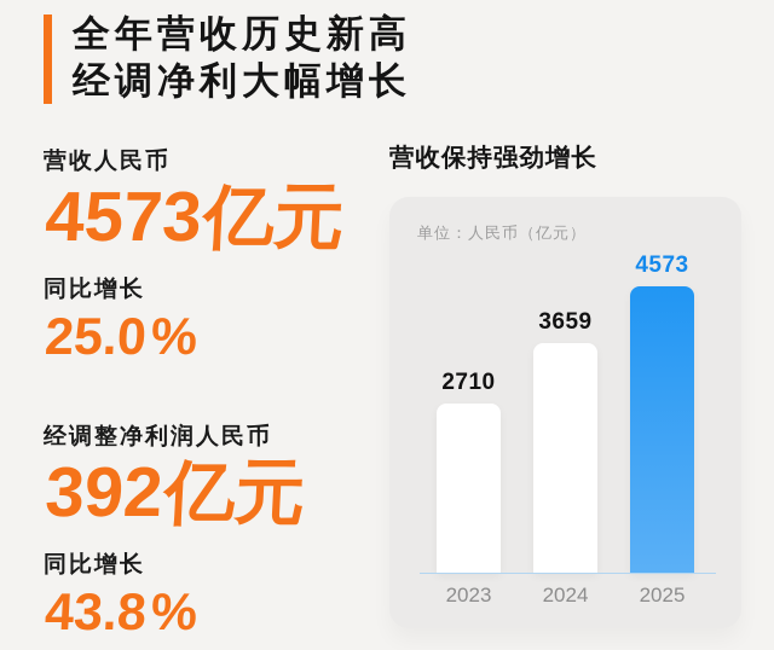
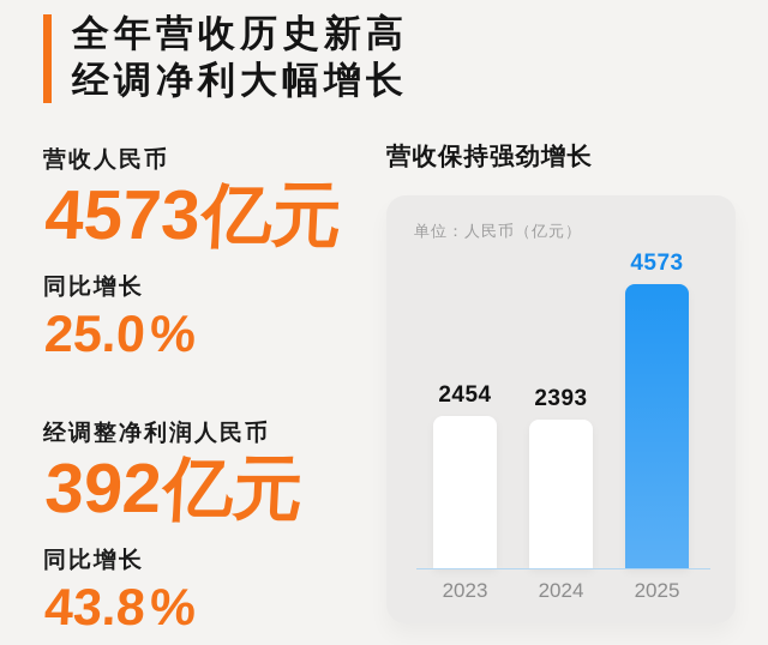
2023: 2710 -> 2454
2024: 3659 -> 2393
